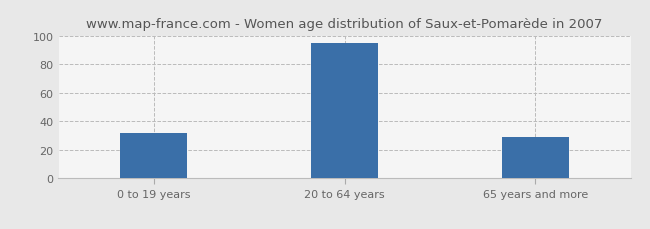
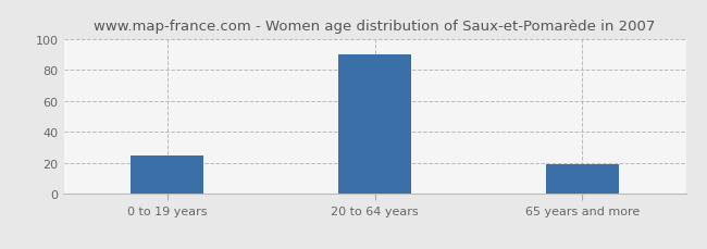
0 to 19 years: 32 -> 25
20 to 64 years: 95 -> 90
65 years and more: 29 -> 19
